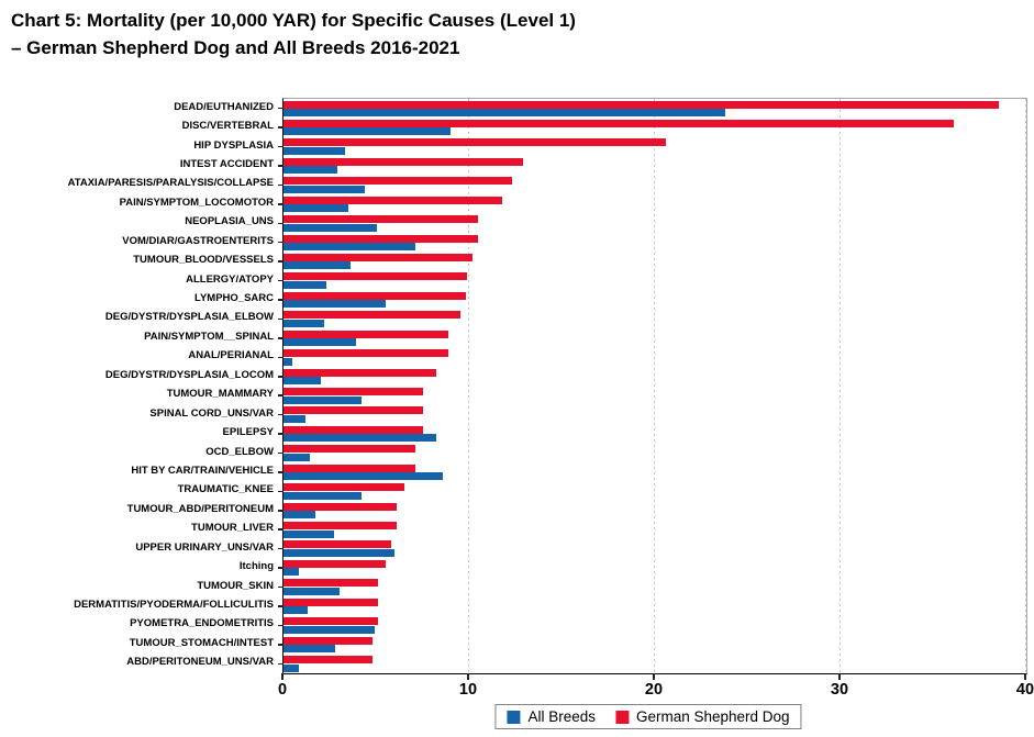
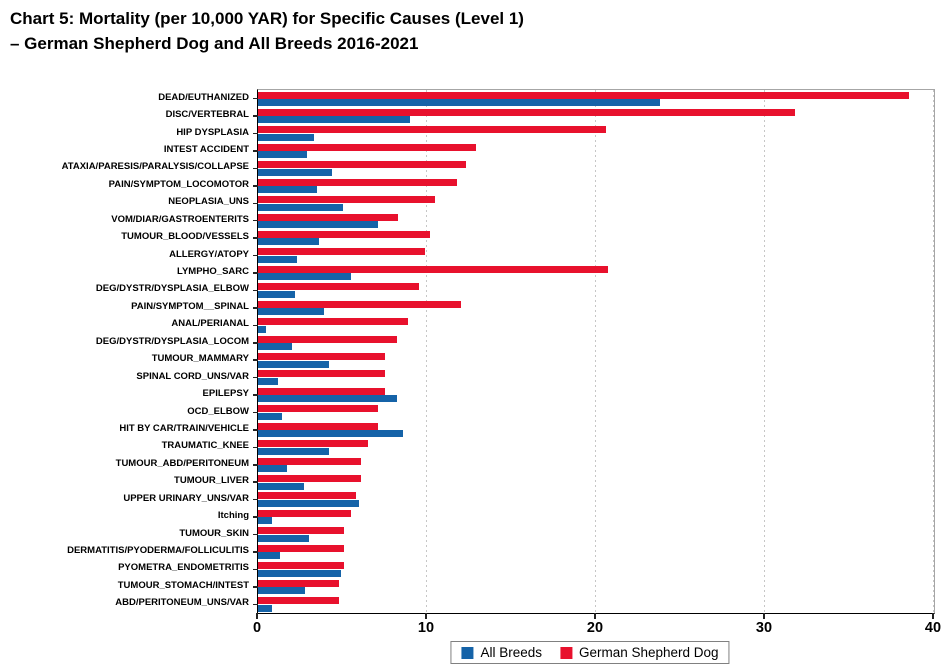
German Shepherd Dog/DISC/VERTEBRAL: 36.1 -> 31.8
German Shepherd Dog/VOM/DIAR/GASTROENTERITS: 10.5 -> 8.3
German Shepherd Dog/LYMPHO_SARC: 9.8 -> 20.7
German Shepherd Dog/PAIN/SYMPTOM__SPINAL: 8.9 -> 12.0
